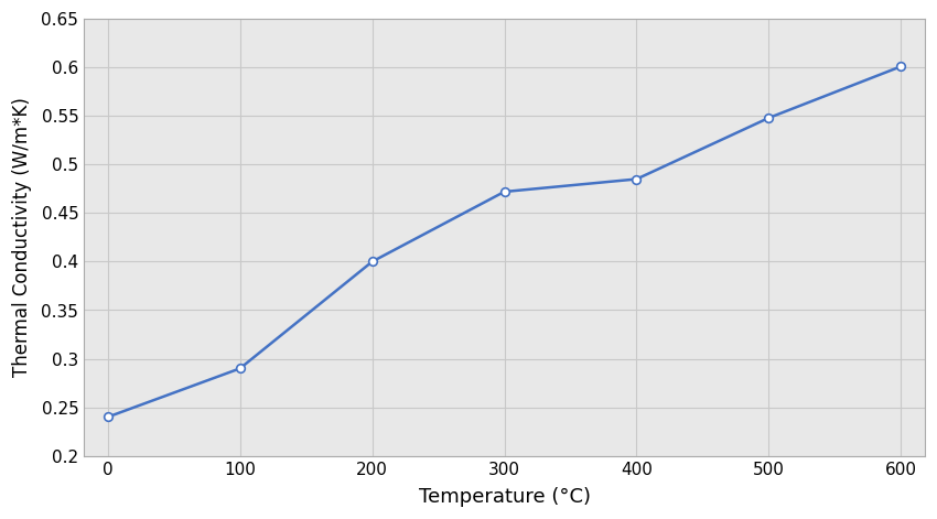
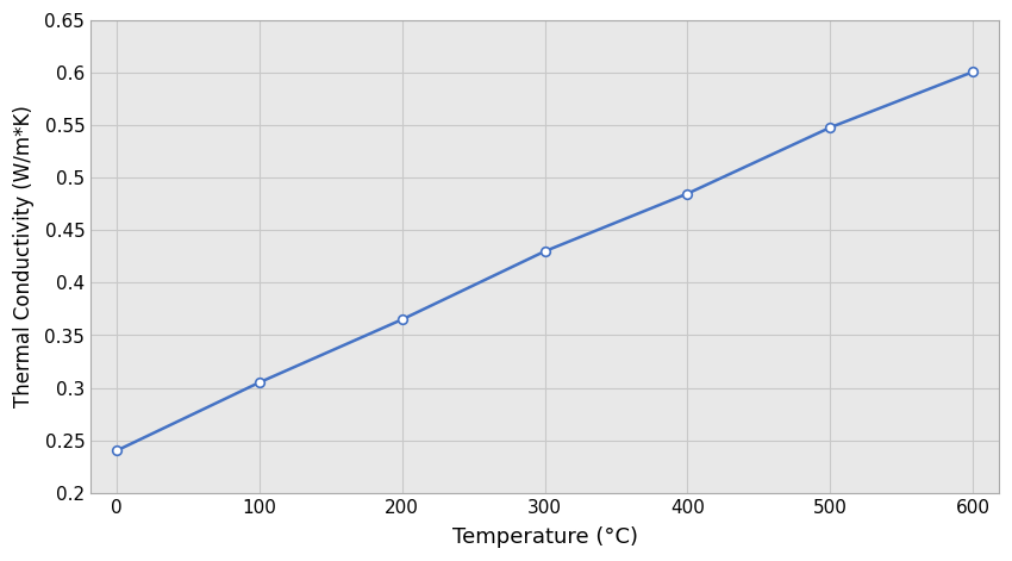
100: 0.290 -> 0.305
200: 0.400 -> 0.365
300: 0.472 -> 0.430
